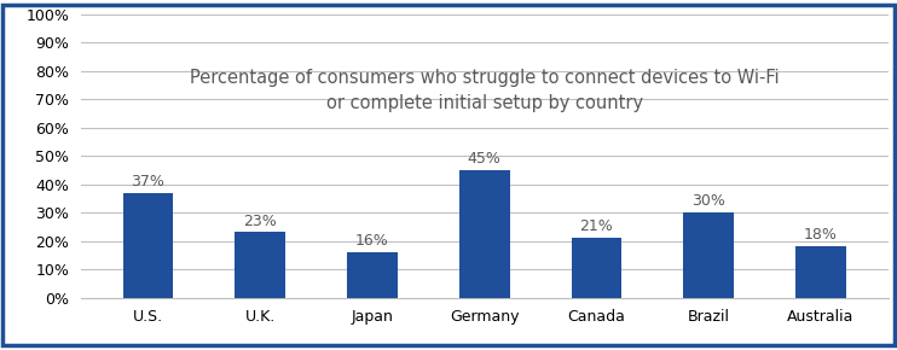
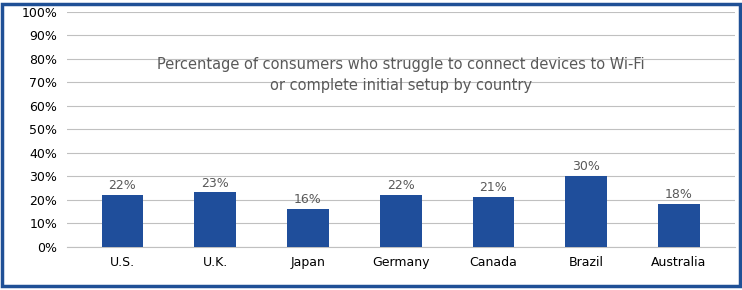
U.S.: 37% -> 22%
Germany: 45% -> 22%
